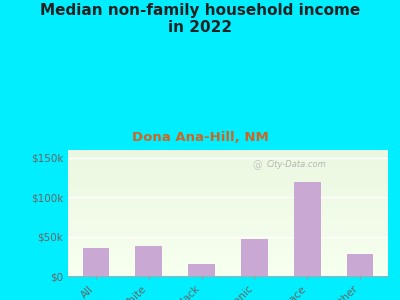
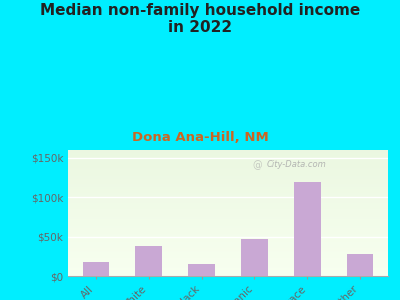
All: $35k -> $18k
